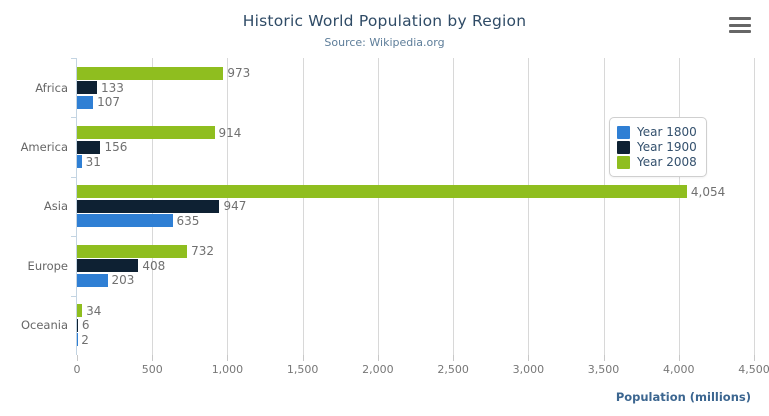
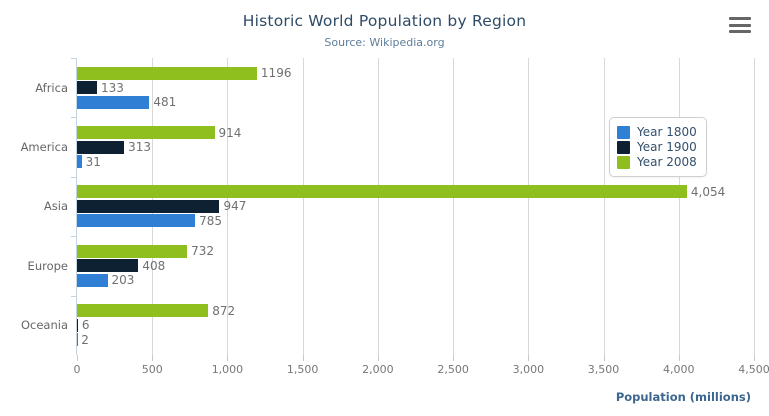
Year 1800/Africa: 107 -> 481
Year 2008/Africa: 973 -> 1196
Year 1900/America: 156 -> 313
Year 1800/Asia: 635 -> 785
Year 2008/Oceania: 34 -> 872
